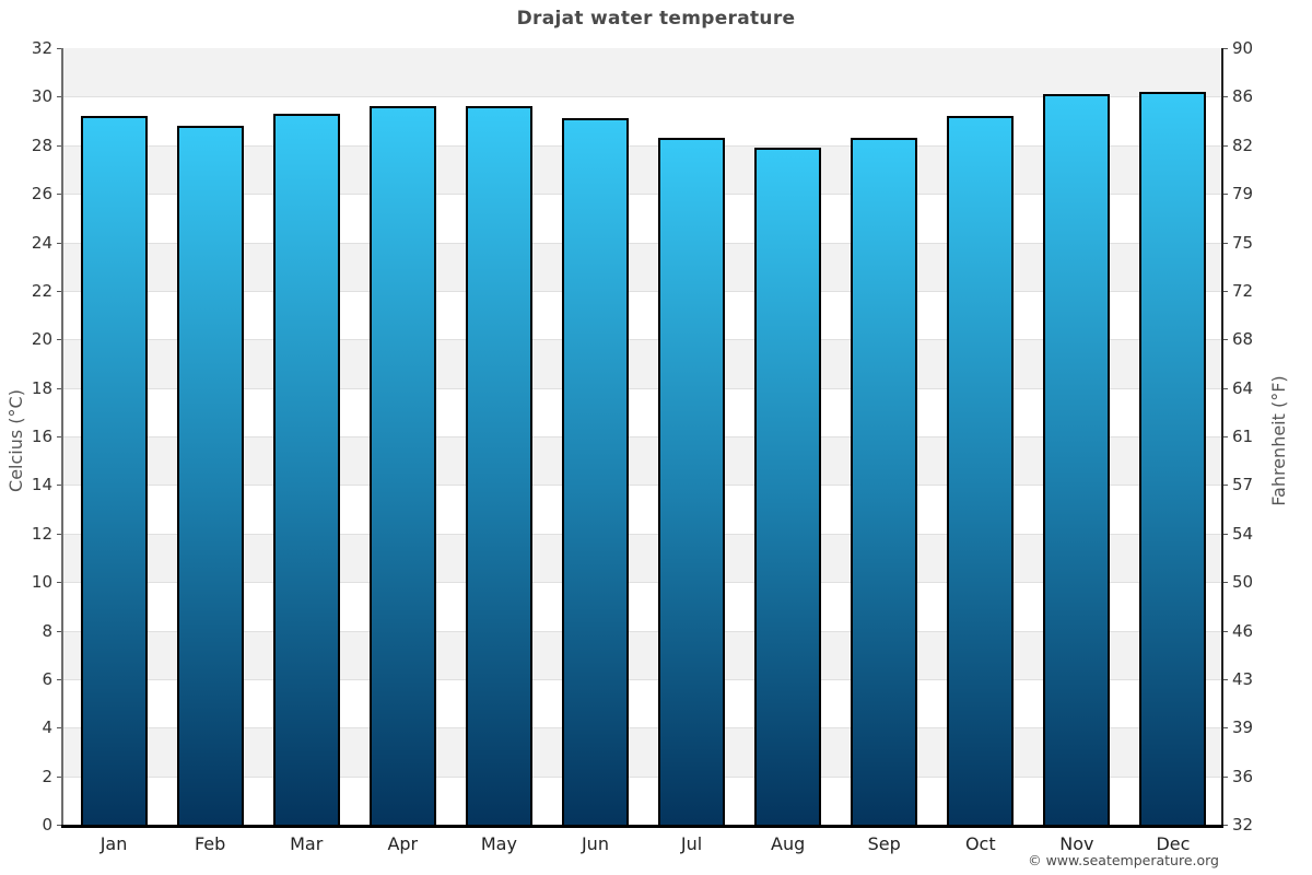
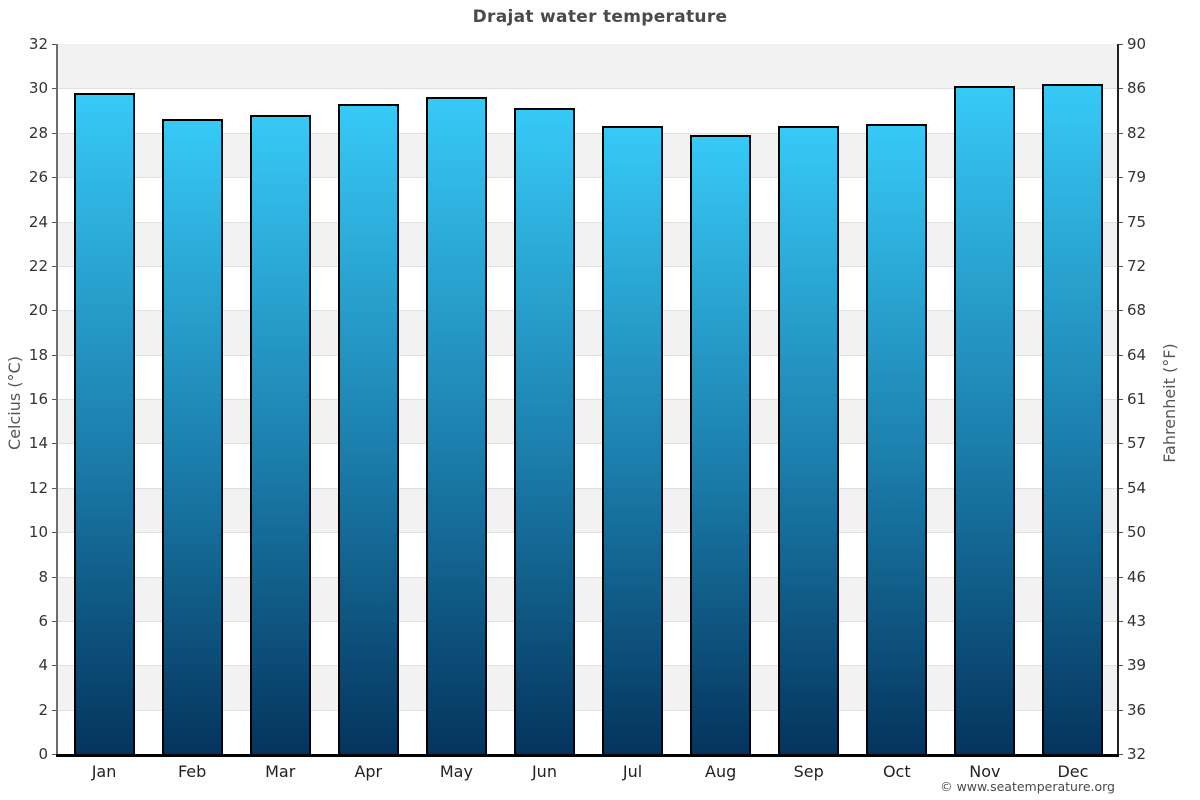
Jan: 29.2 -> 29.8
Feb: 28.8 -> 28.6
Mar: 29.3 -> 28.8
Apr: 29.6 -> 29.3
Oct: 29.2 -> 28.4
